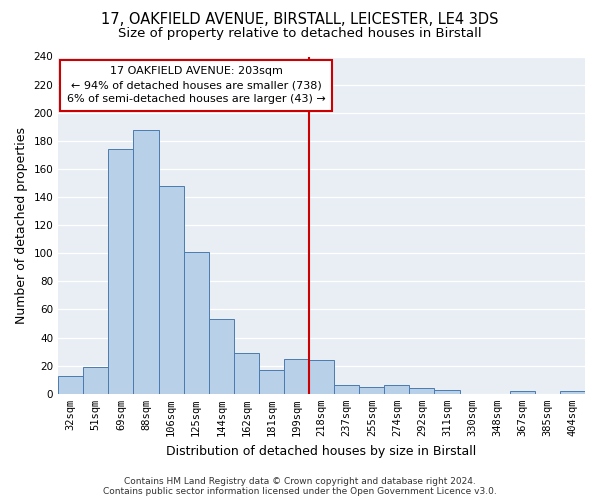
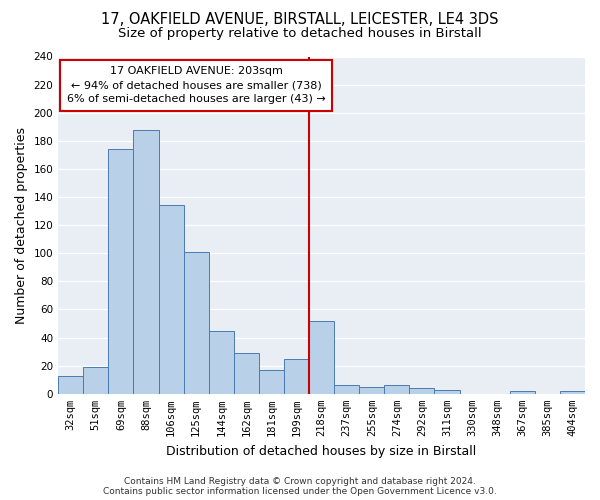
106sqm: 148 -> 134
144sqm: 53 -> 45
218sqm: 24 -> 52
